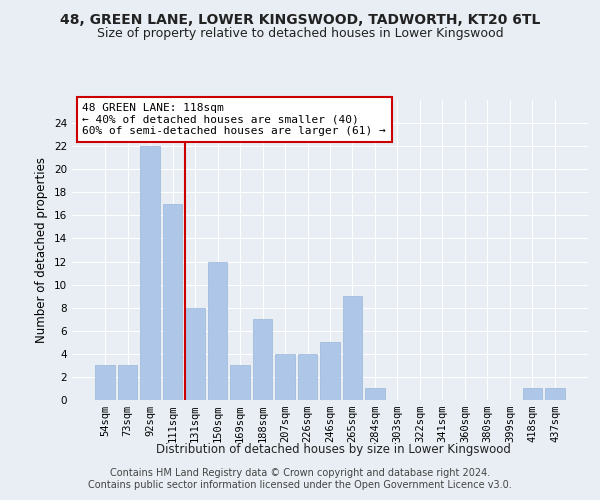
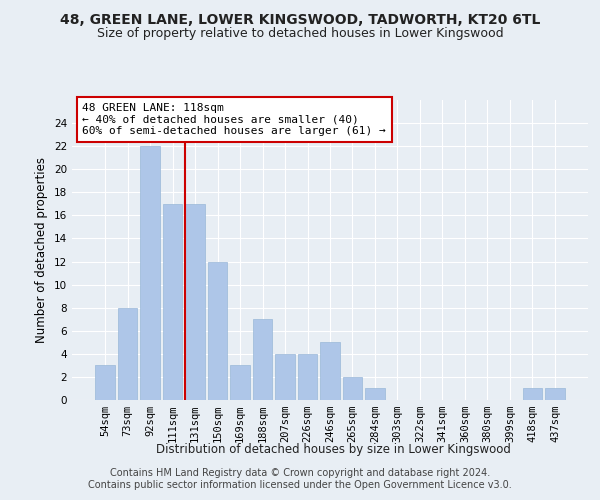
73sqm: 3 -> 8
131sqm: 8 -> 17
265sqm: 9 -> 2
